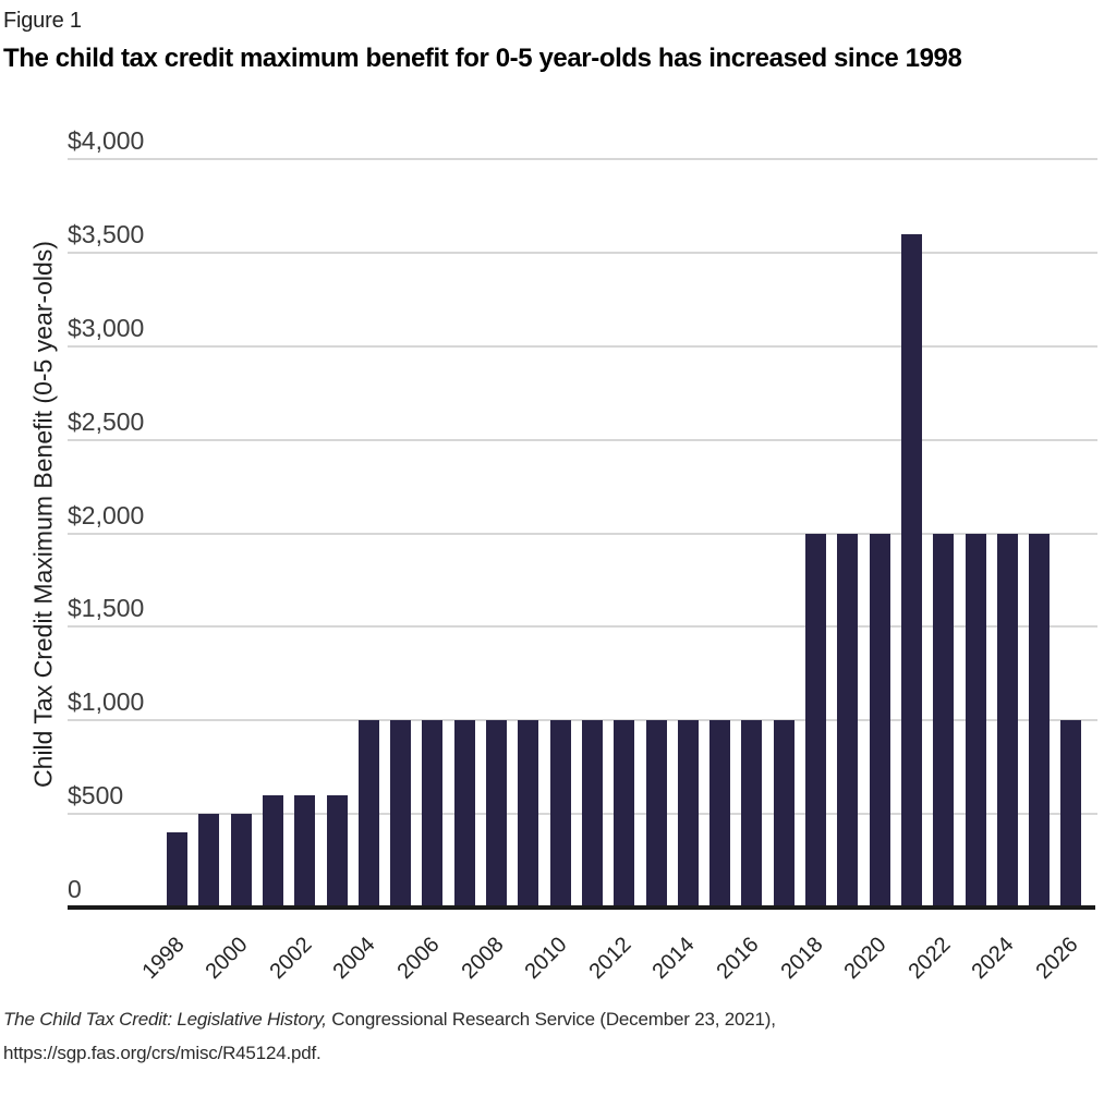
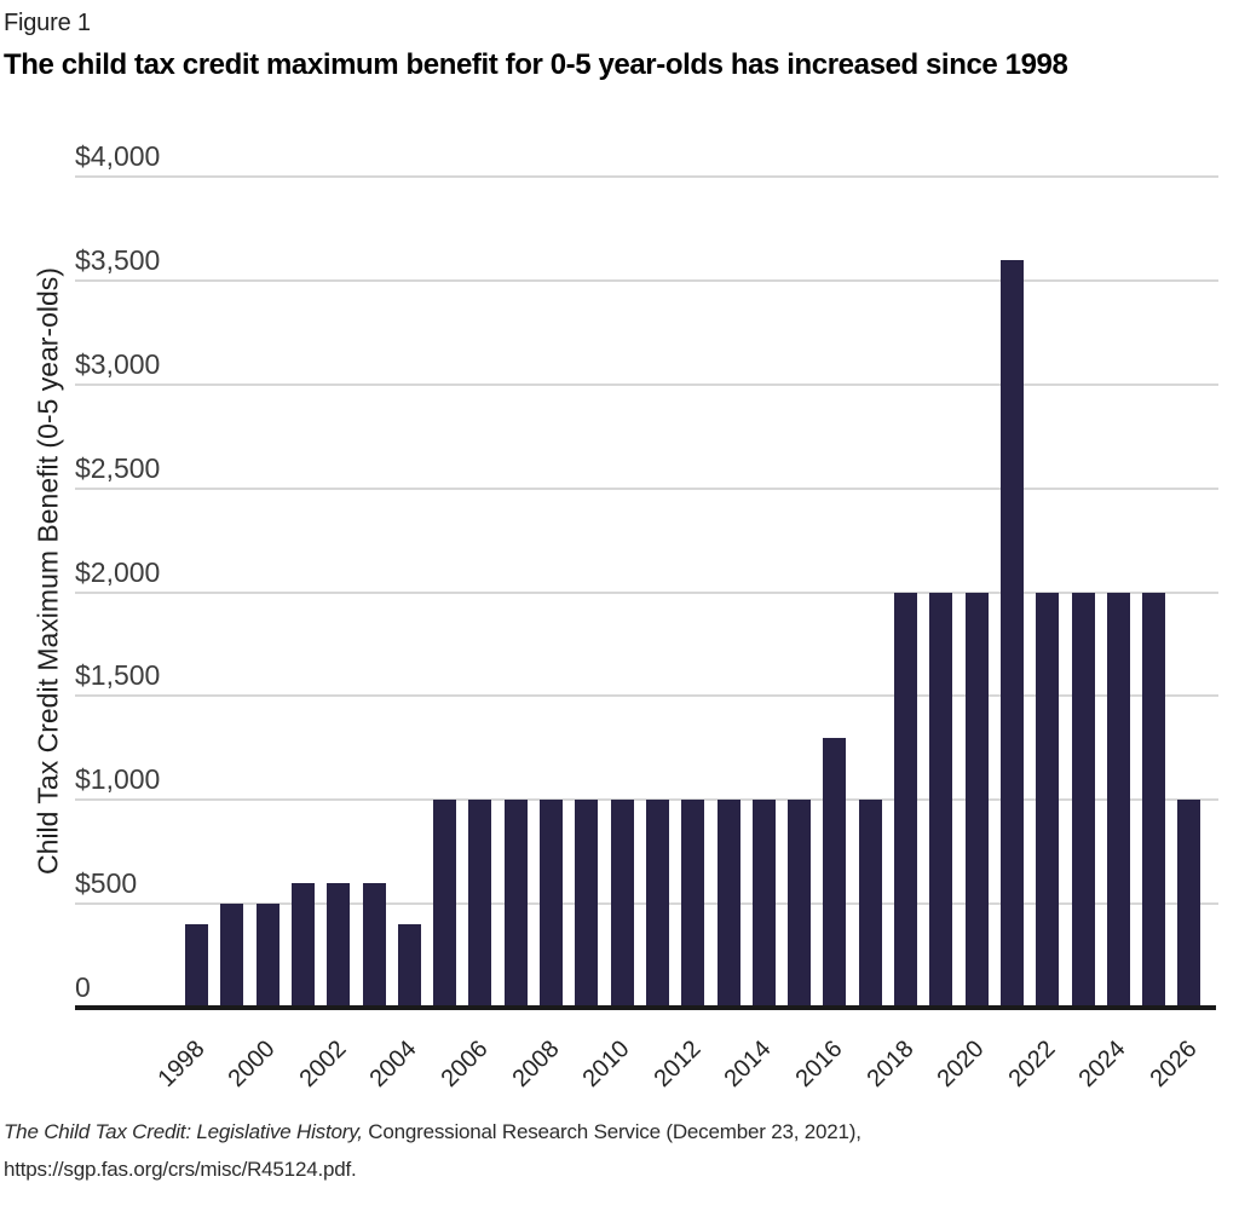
2004: $1000 -> $400
2016: $1000 -> $1300
